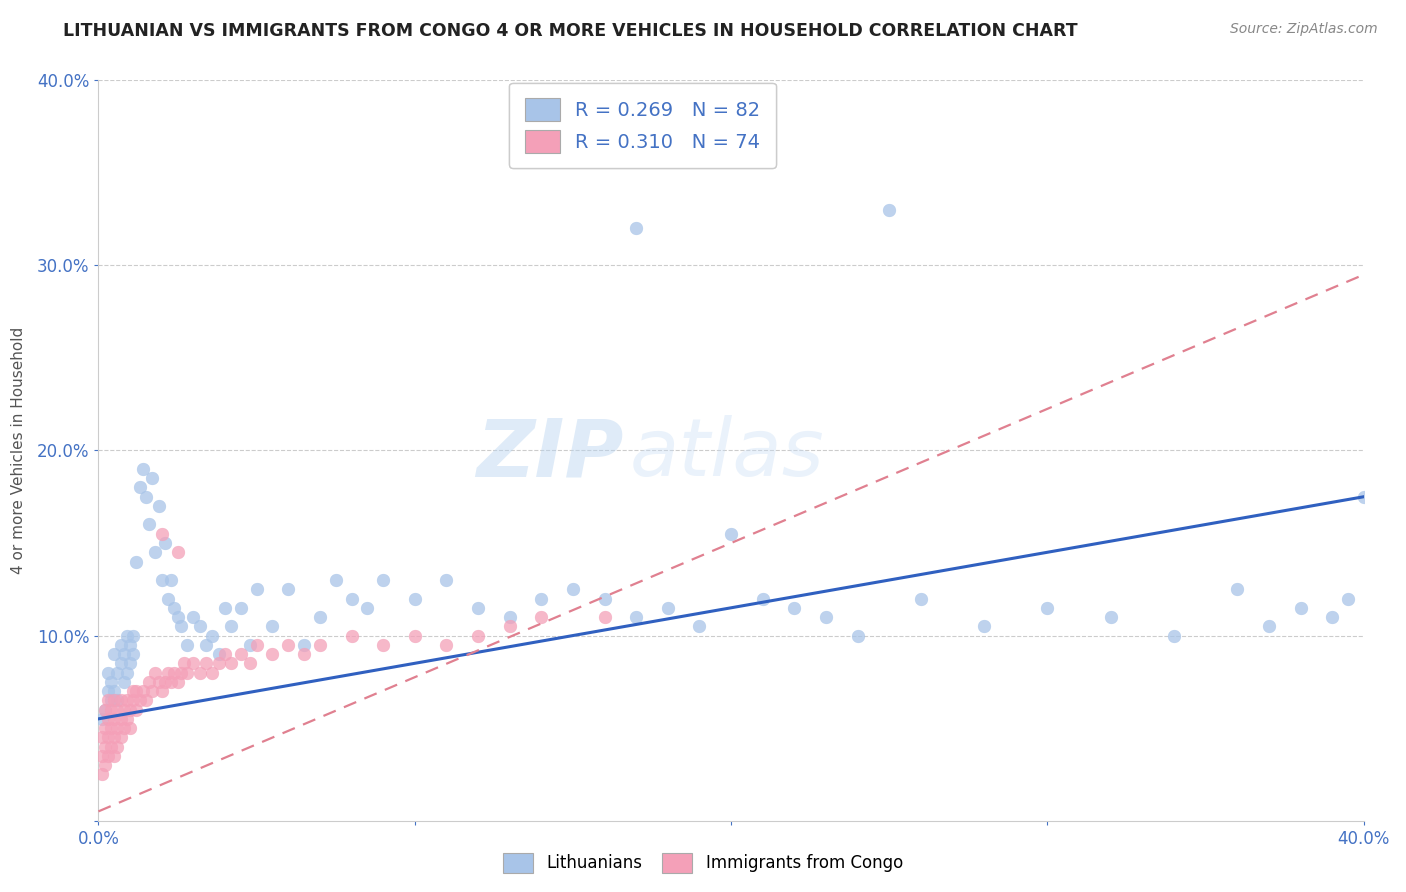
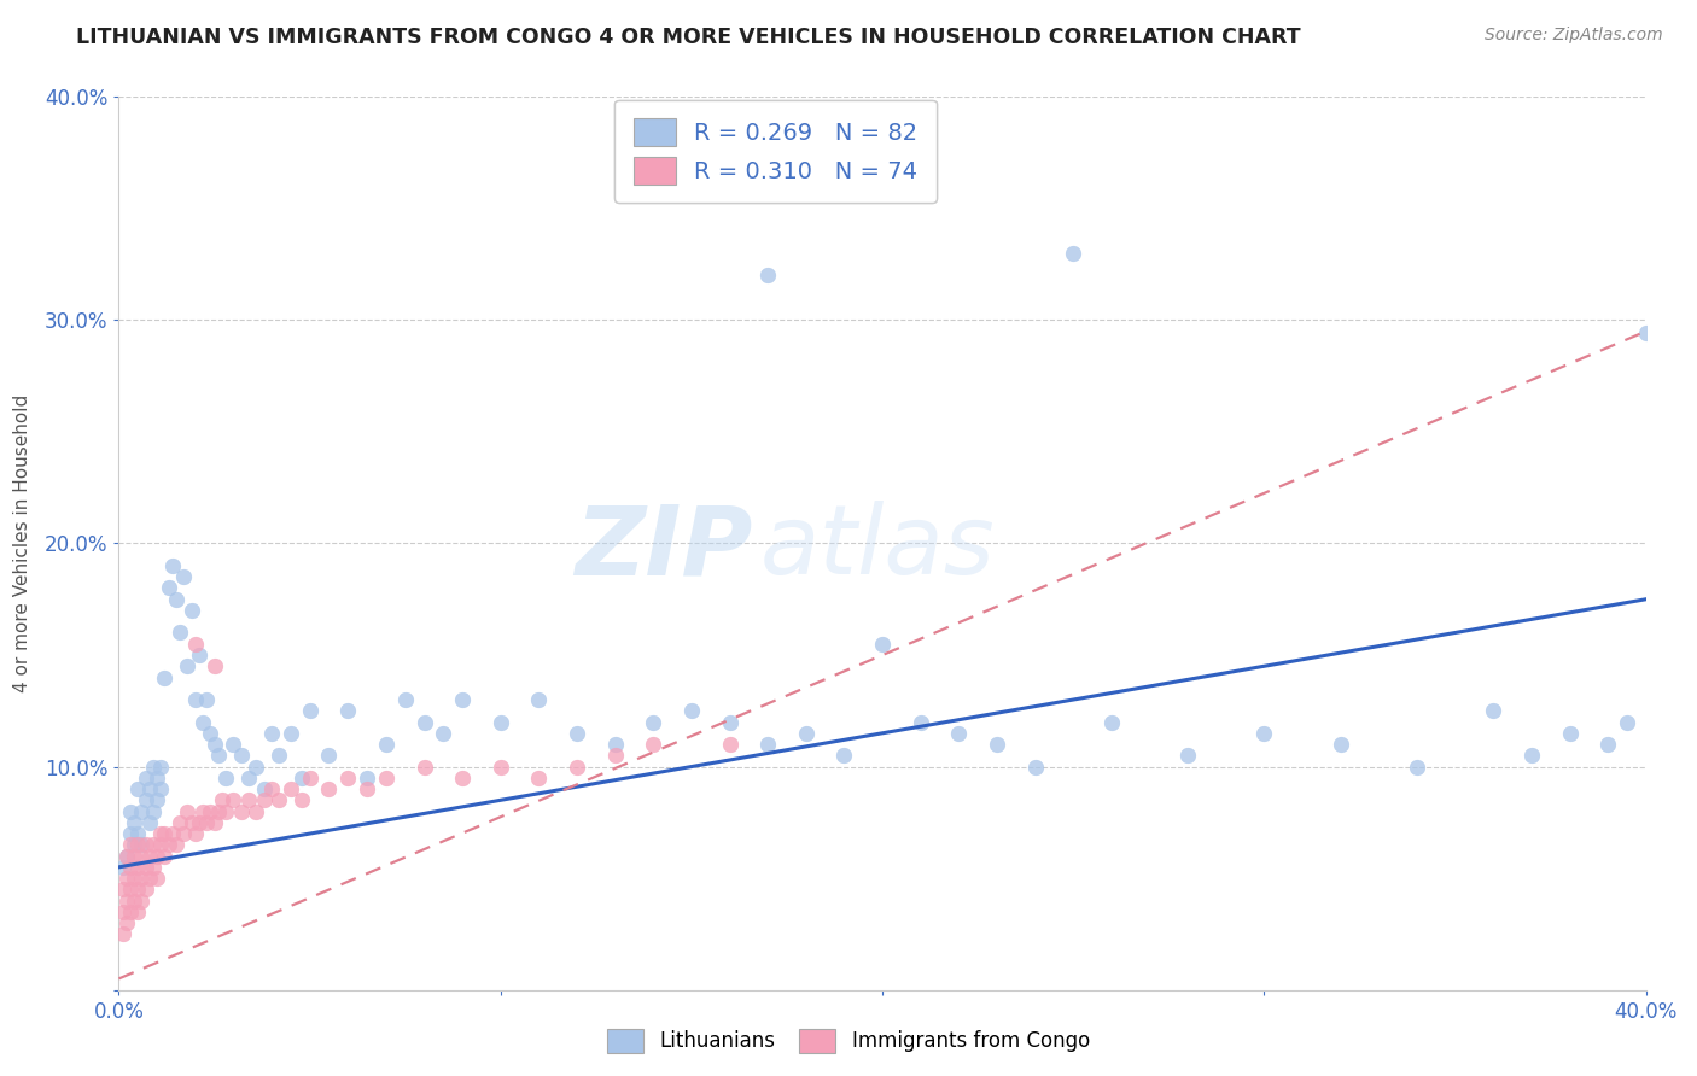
Lithuanians/40.0%: 17.5% -> 29.4%
